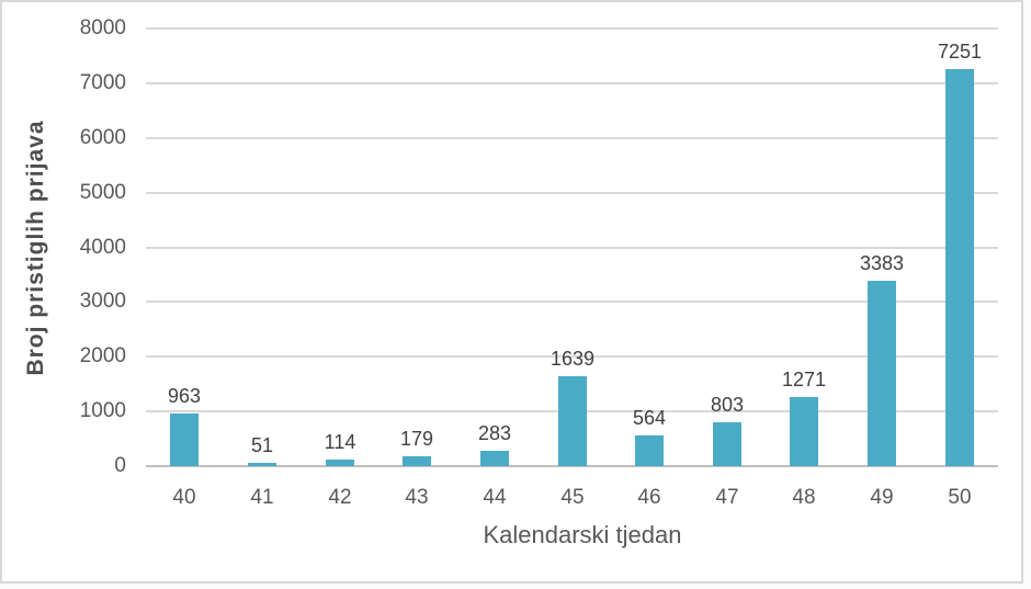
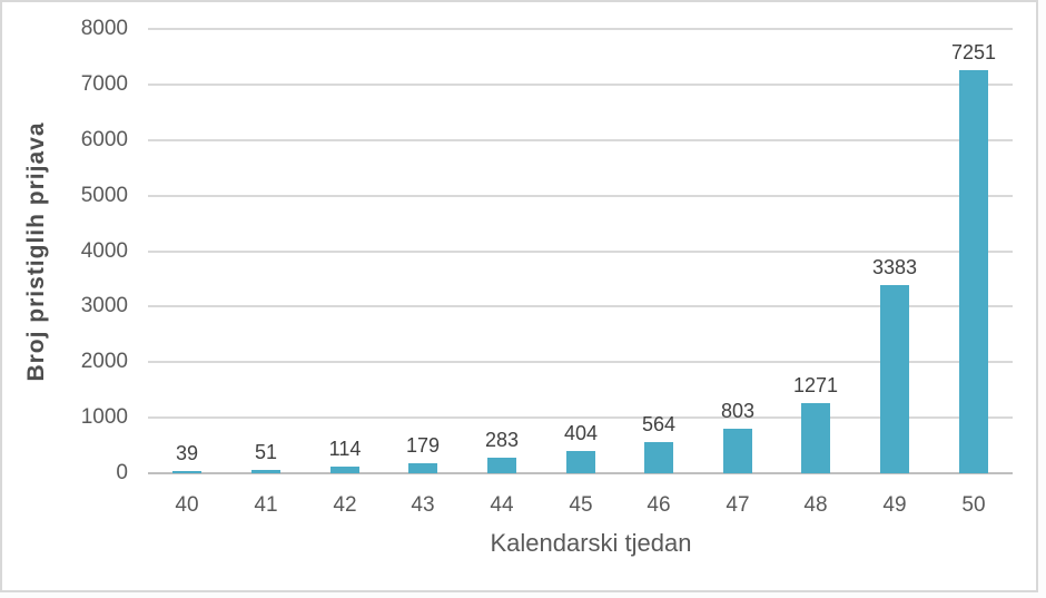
40: 963 -> 39
45: 1639 -> 404
